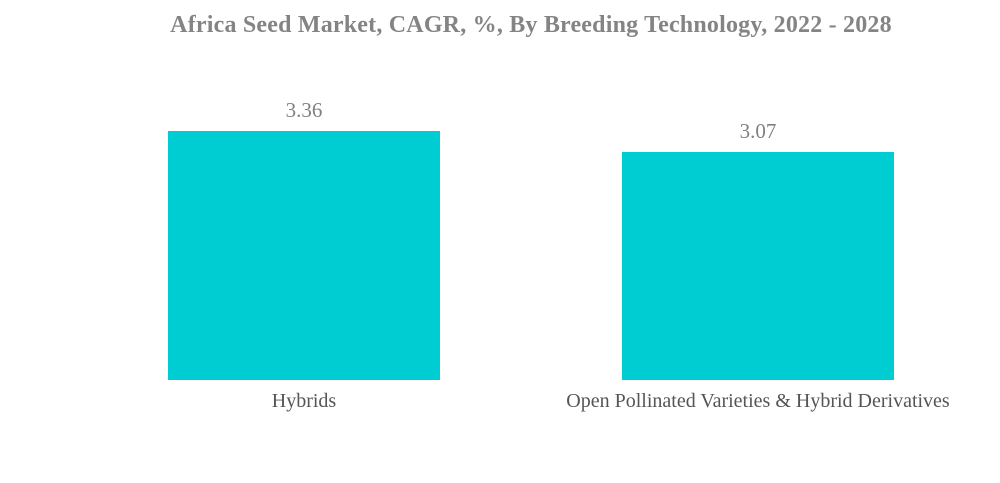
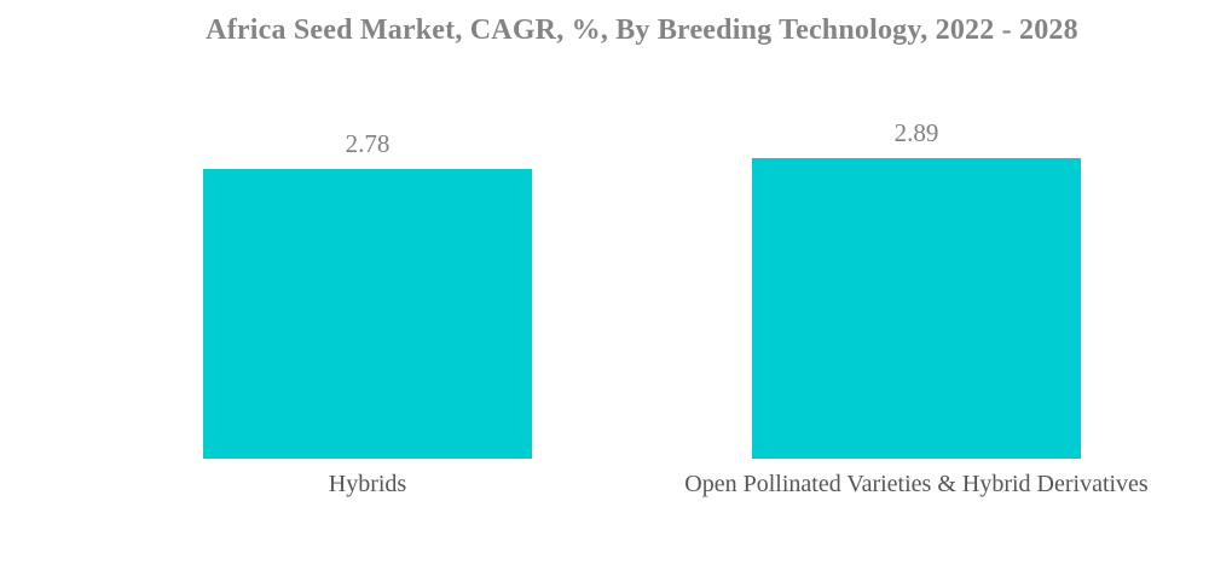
Hybrids: 3.36 -> 2.78
Open Pollinated Varieties & Hybrid Derivatives: 3.07 -> 2.89
